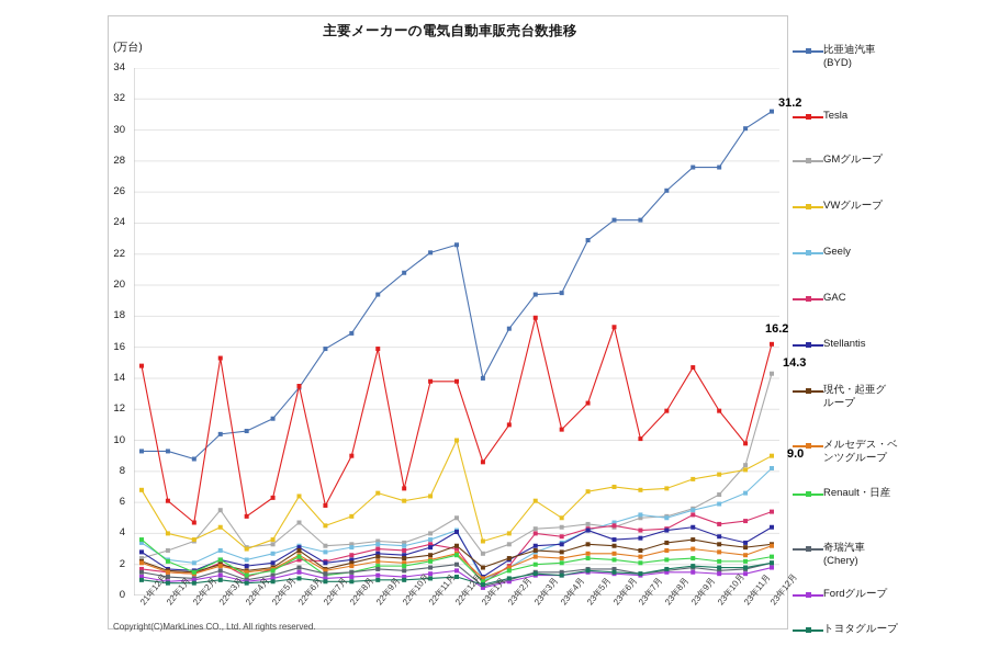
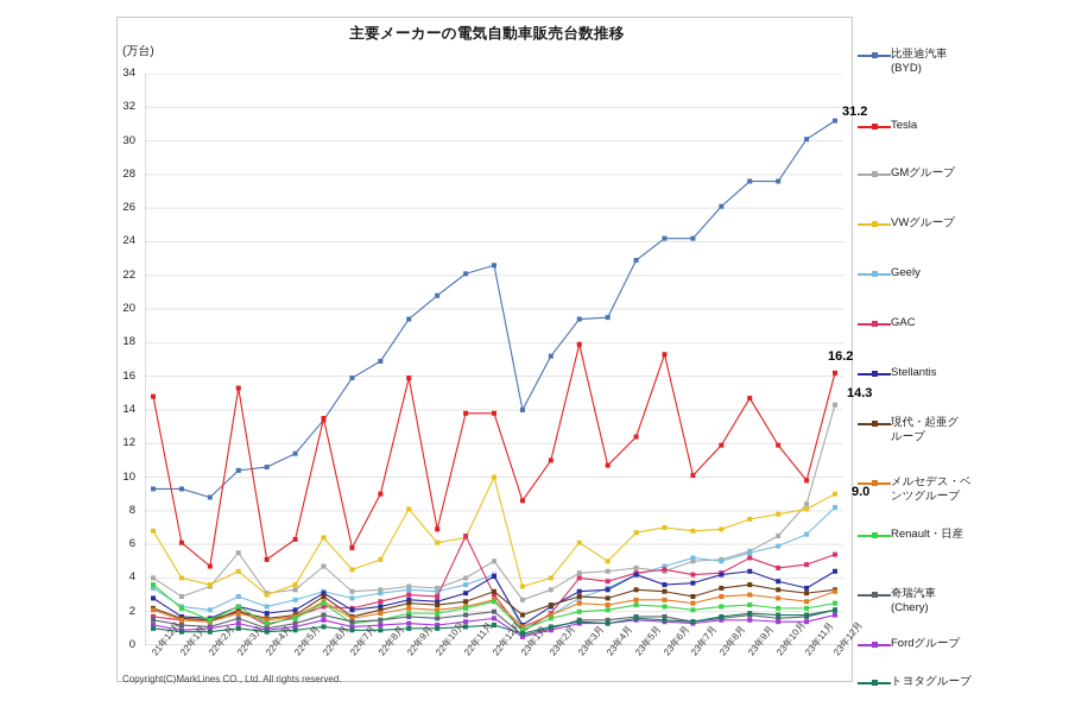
GMグループ/21年12月: 2.4 -> 4.0
VWグループ/22年9月: 6.6 -> 8.1
GAC/22年11月: 3.3 -> 6.5
